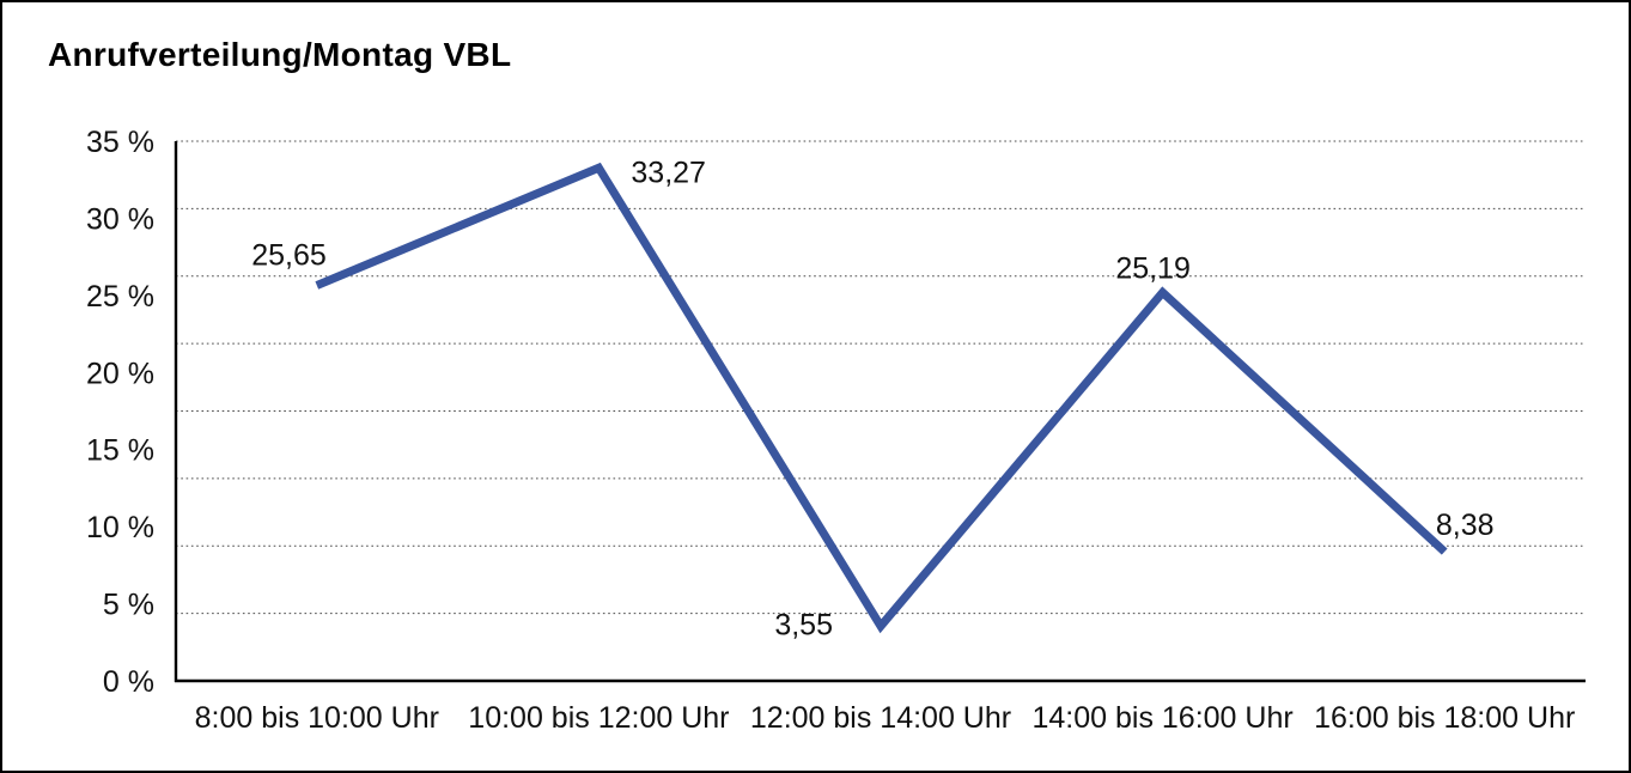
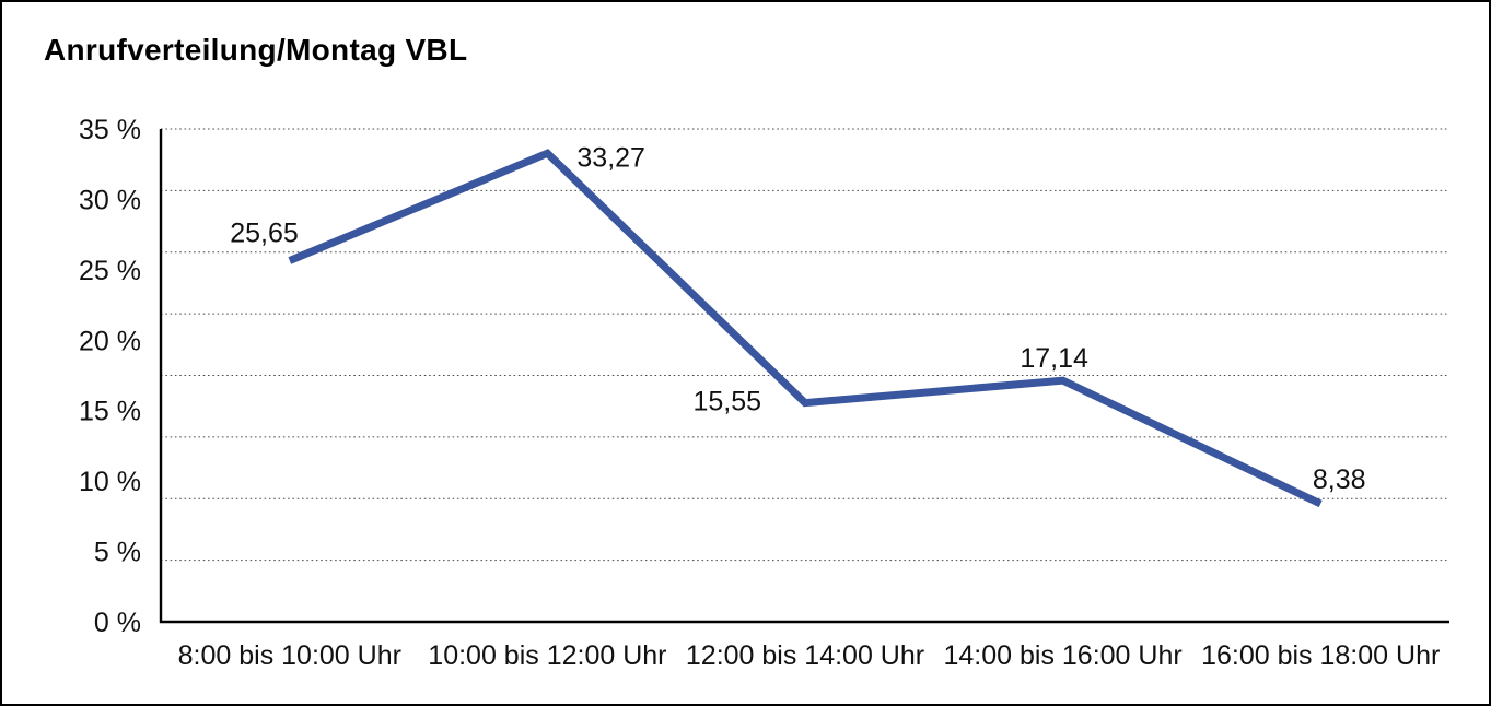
12:00 bis 14:00 Uhr: 3,55 -> 15,55
14:00 bis 16:00 Uhr: 25,19 -> 17,14
